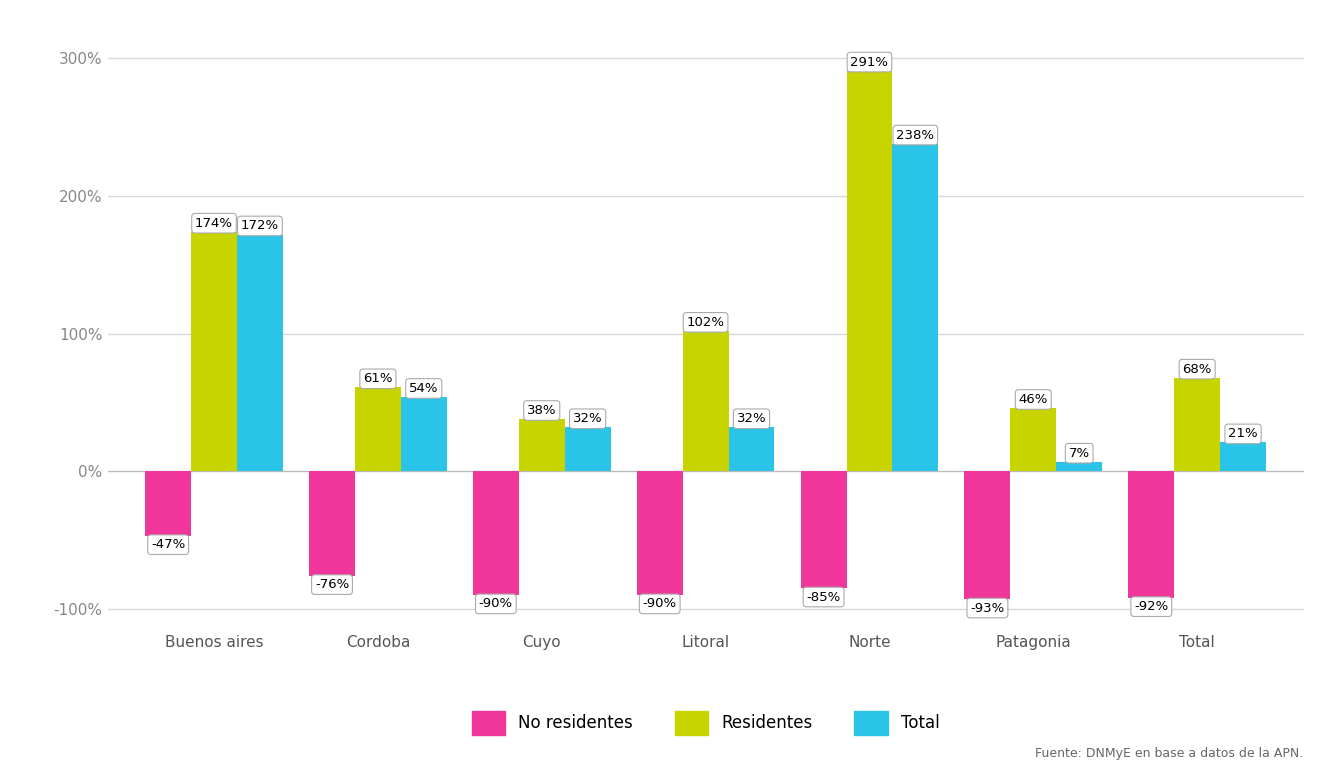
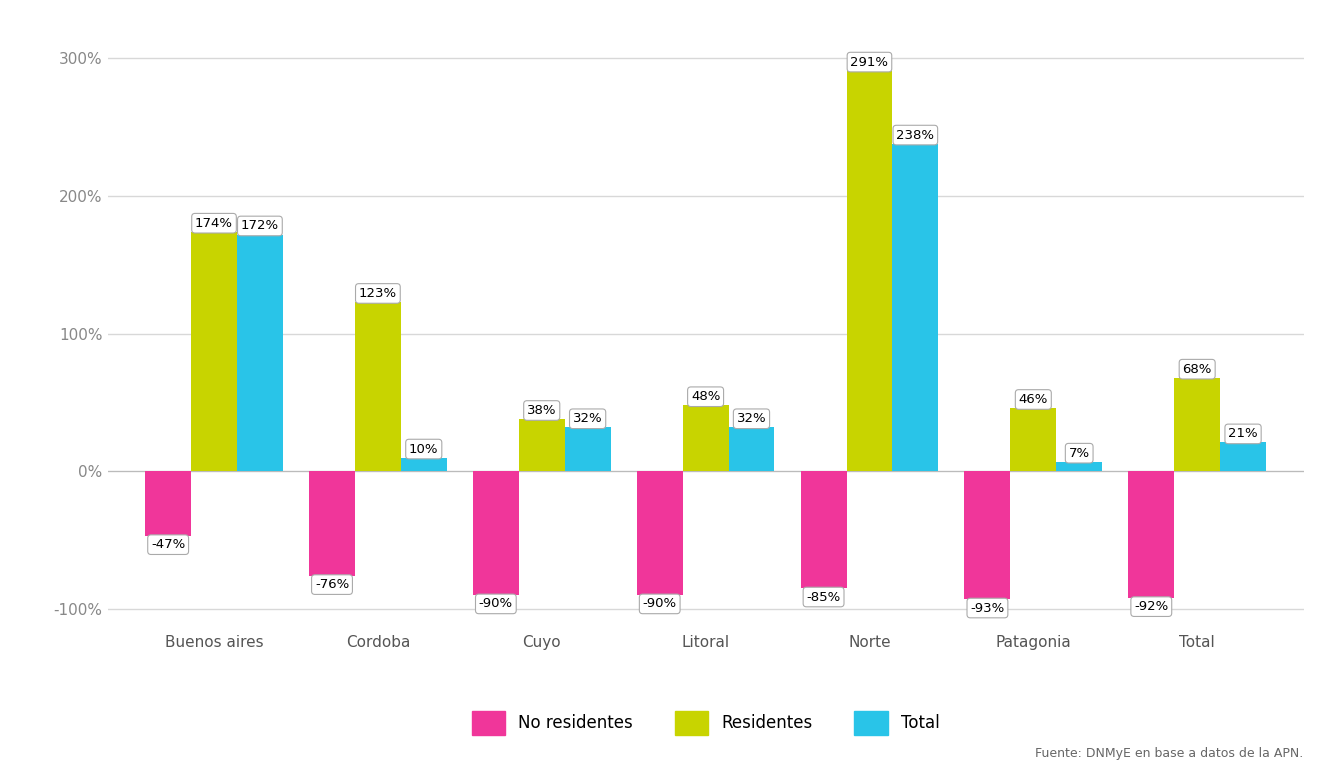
Residentes/Cordoba: 61% -> 123%
Total/Cordoba: 54% -> 10%
Residentes/Litoral: 102% -> 48%
